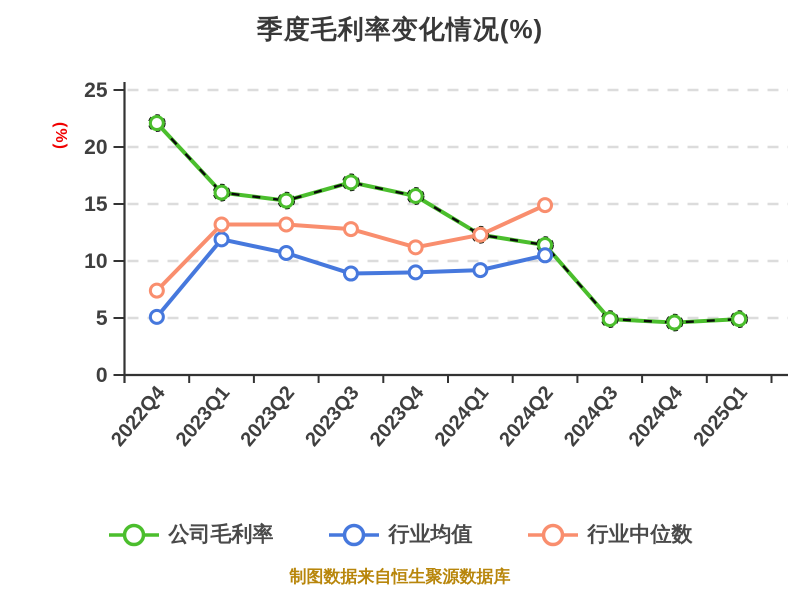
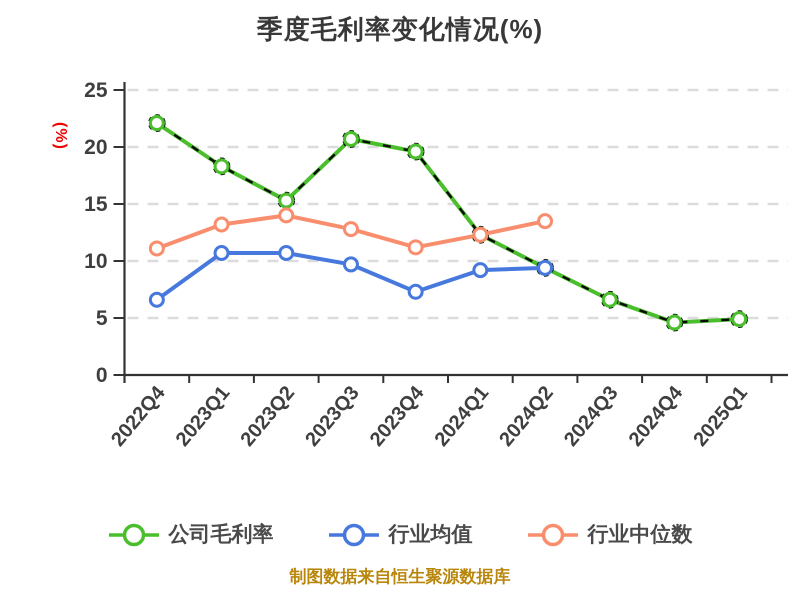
行业均值/2022Q4: 5.1 -> 6.6
行业中位数/2022Q4: 7.4 -> 11.1
公司毛利率/2023Q1: 16.0 -> 18.3
行业均值/2023Q1: 11.9 -> 10.7
行业中位数/2023Q2: 13.2 -> 14.0
公司毛利率/2023Q3: 16.9 -> 20.7
行业均值/2023Q3: 8.9 -> 9.7
公司毛利率/2023Q4: 15.7 -> 19.6
行业均值/2023Q4: 9.0 -> 7.3
公司毛利率/2024Q2: 11.4 -> 9.4
行业均值/2024Q2: 10.5 -> 9.4
行业中位数/2024Q2: 14.9 -> 13.5
公司毛利率/2024Q3: 4.9 -> 6.6
